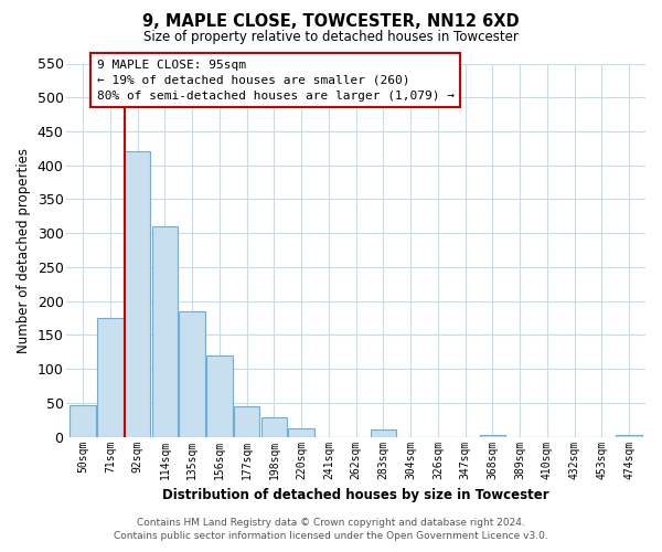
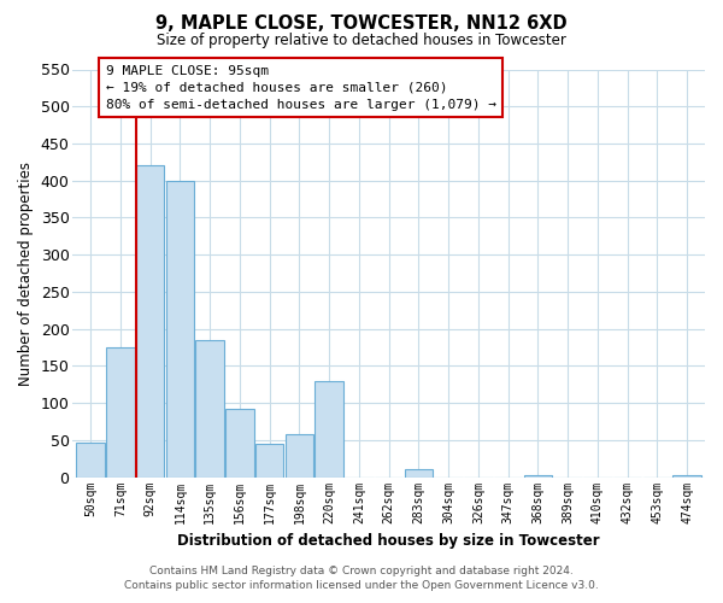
114sqm: 310 -> 400
156sqm: 120 -> 92
198sqm: 28 -> 58
220sqm: 13 -> 130
